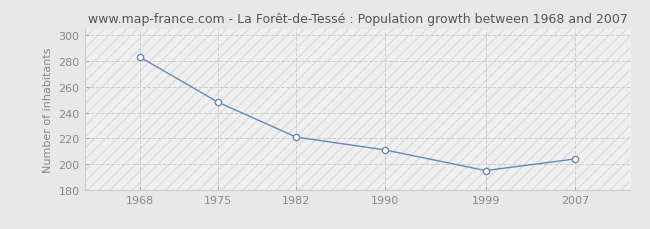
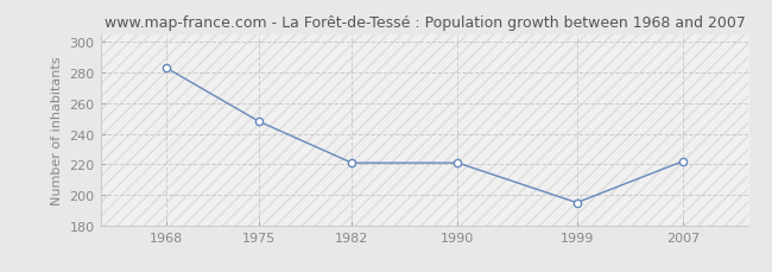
1990: 211 -> 221
2007: 204 -> 222
